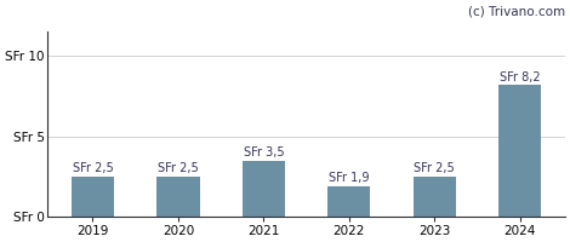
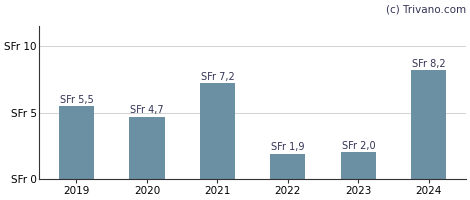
2019: 2,5 -> 5,5
2020: 2,5 -> 4,7
2021: 3,5 -> 7,2
2023: 2,5 -> 2,0
